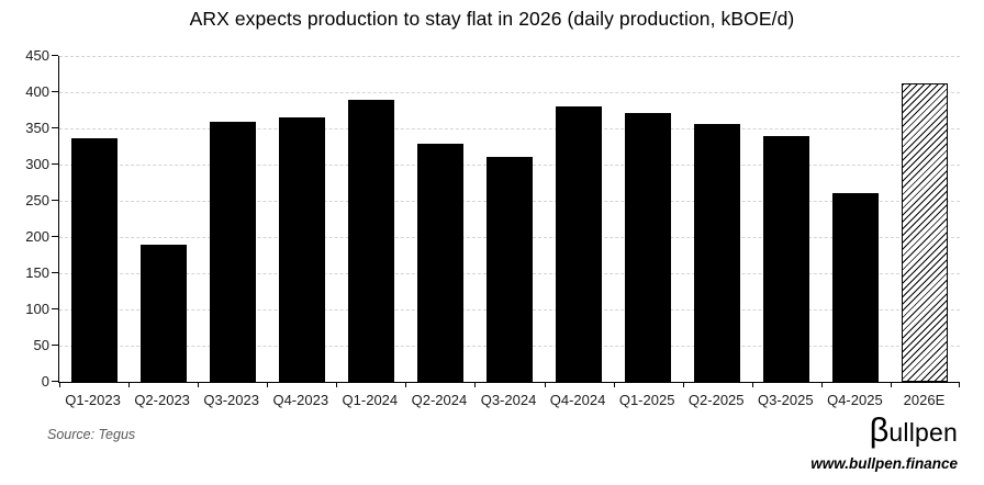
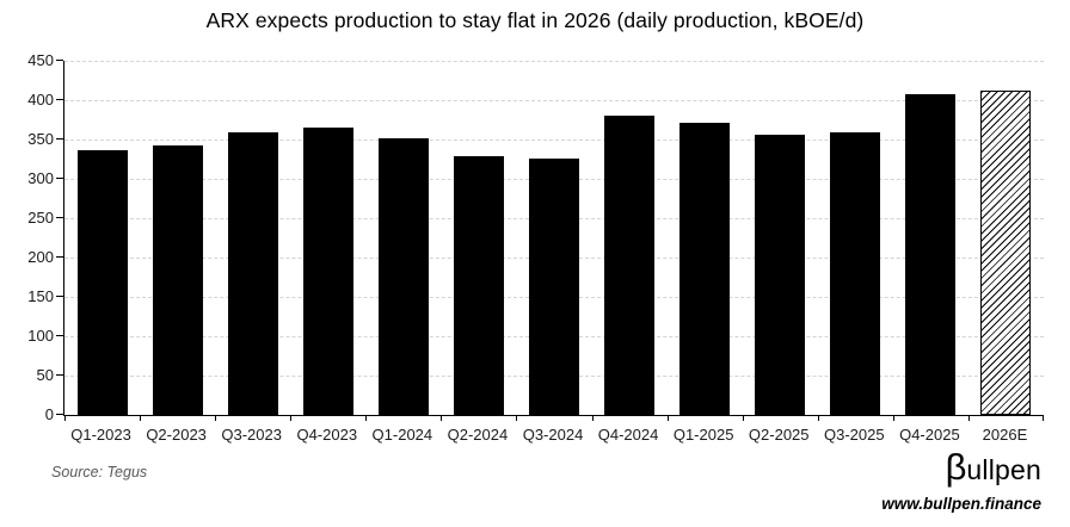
Q2-2023: 190 -> 340
Q1-2024: 390 -> 350
Q3-2024: 310 -> 330
Q3-2025: 340 -> 360
Q4-2025: 260 -> 410
